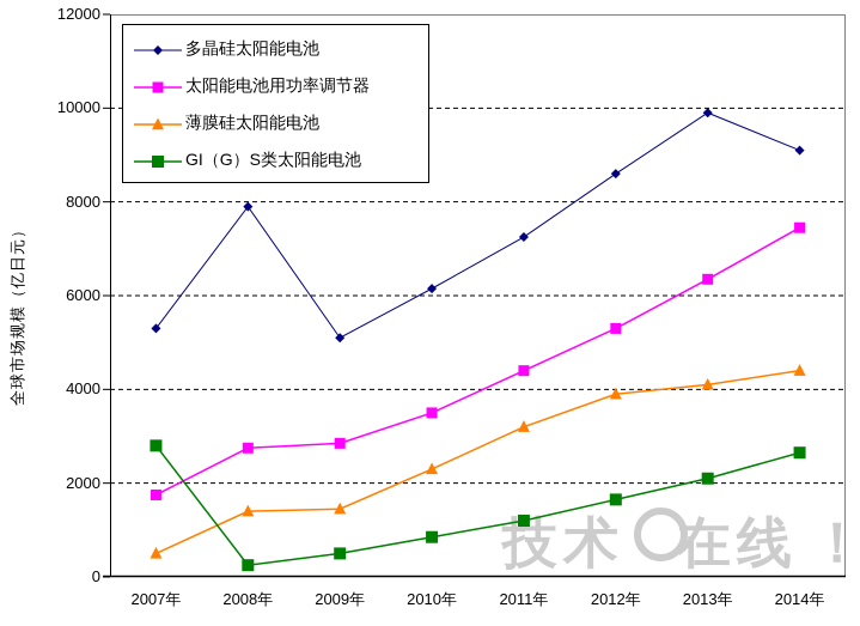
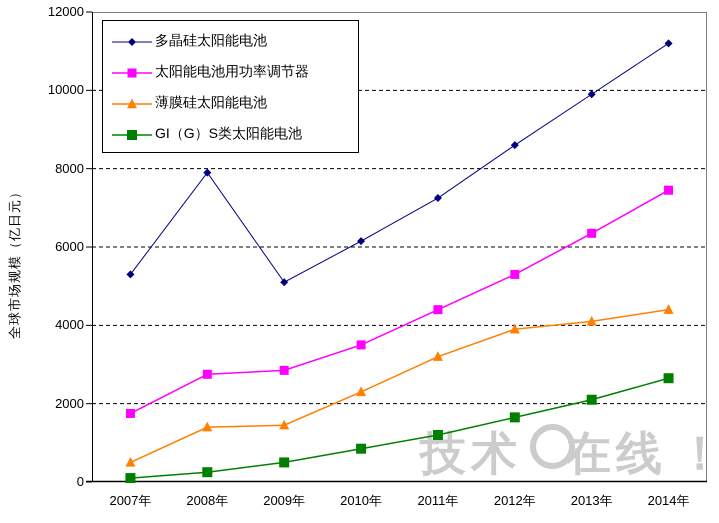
GI（G）S类太阳能电池/2007年: 2800 -> 100
多晶硅太阳能电池/2014年: 9100 -> 11200
